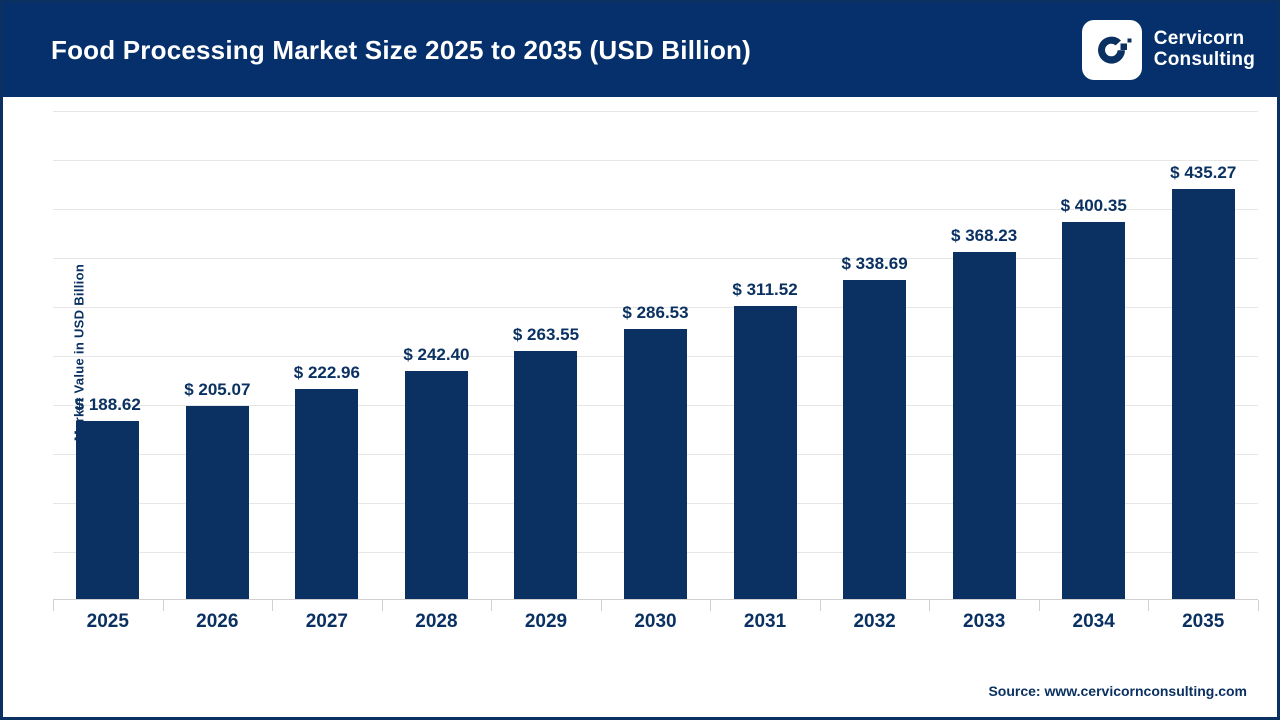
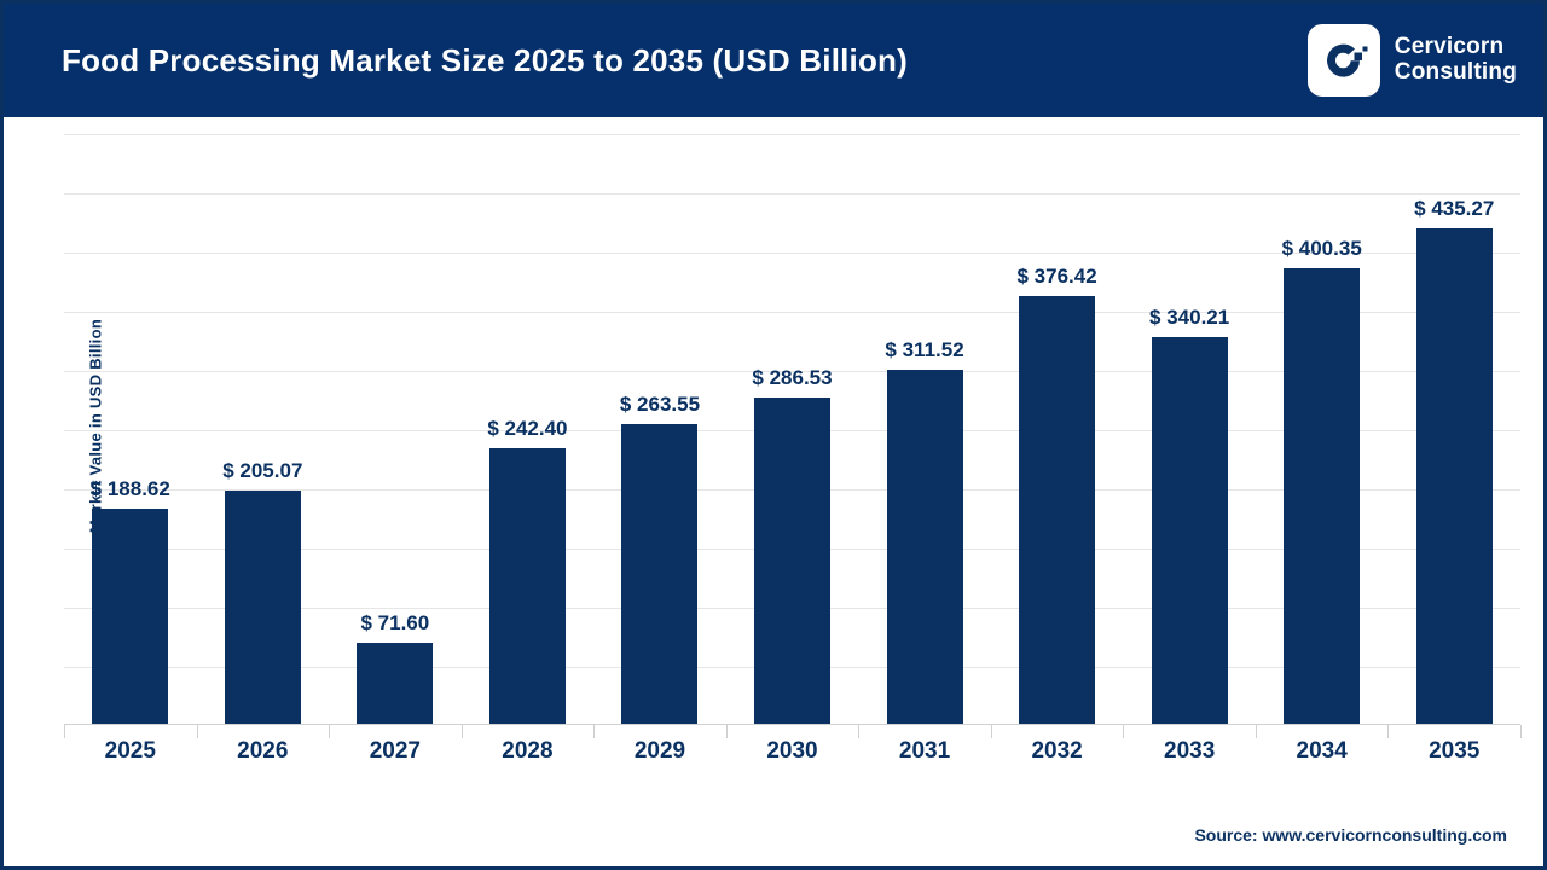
2027: 222.96 -> 71.60
2032: 338.69 -> 376.42
2033: 368.23 -> 340.21
